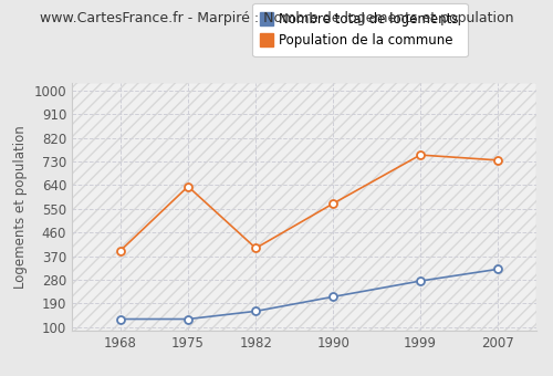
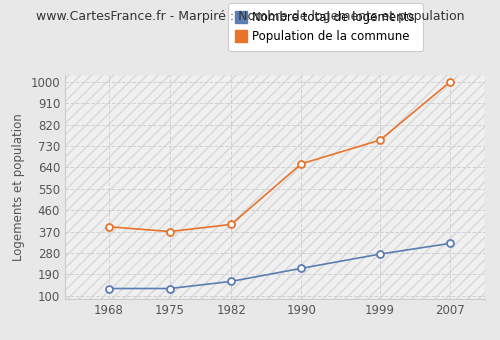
Population de la commune/1975: 635 -> 370
Population de la commune/1990: 570 -> 655
Population de la commune/2007: 735 -> 1000
